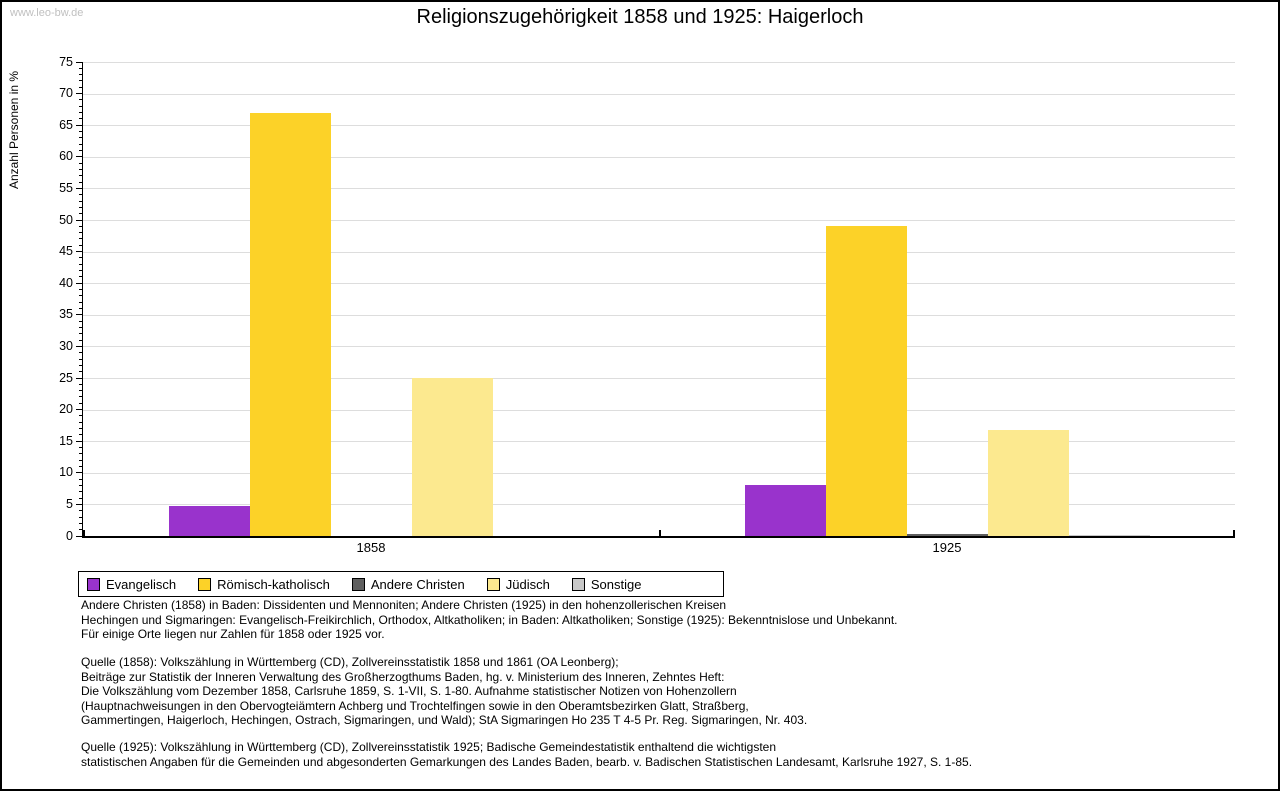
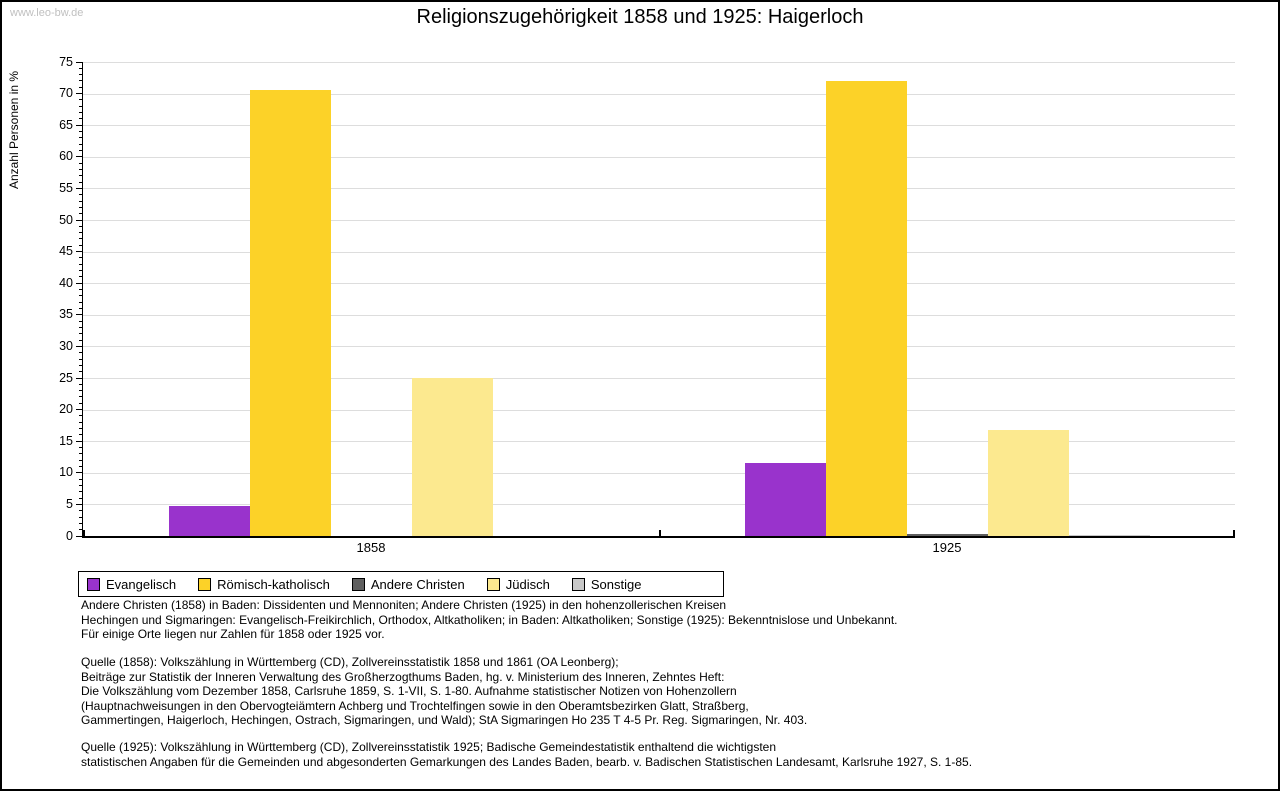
Römisch-katholisch/1858: 67 -> 70
Evangelisch/1925: 8 -> 12
Römisch-katholisch/1925: 49 -> 72
